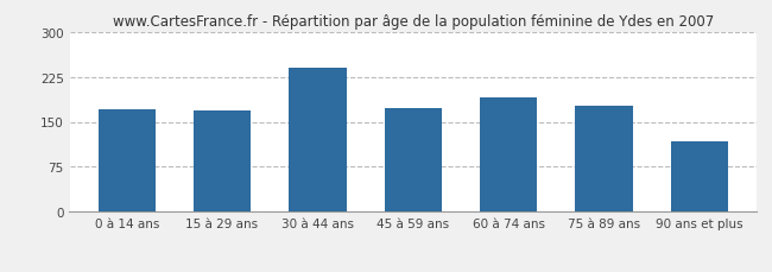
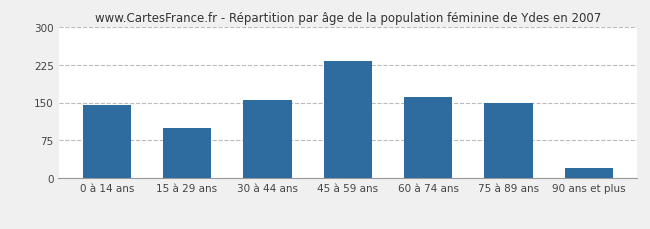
0 à 14 ans: 170 -> 145
15 à 29 ans: 168 -> 100
30 à 44 ans: 240 -> 155
45 à 59 ans: 172 -> 232
60 à 74 ans: 190 -> 160
75 à 89 ans: 176 -> 150
90 ans et plus: 118 -> 20
